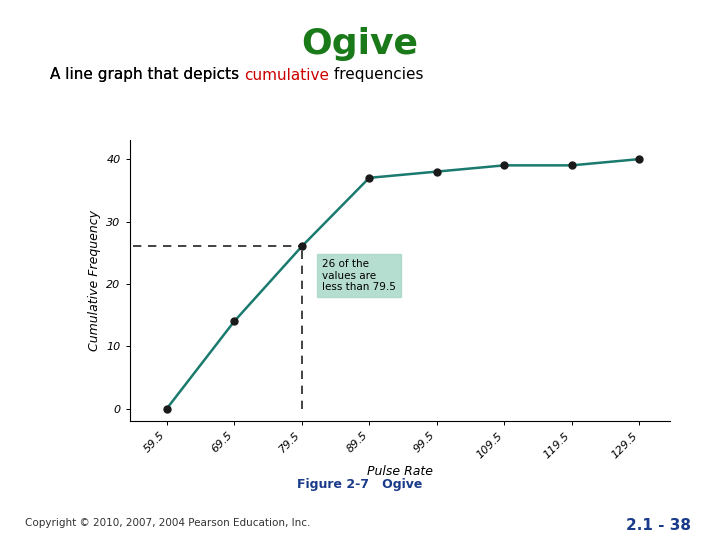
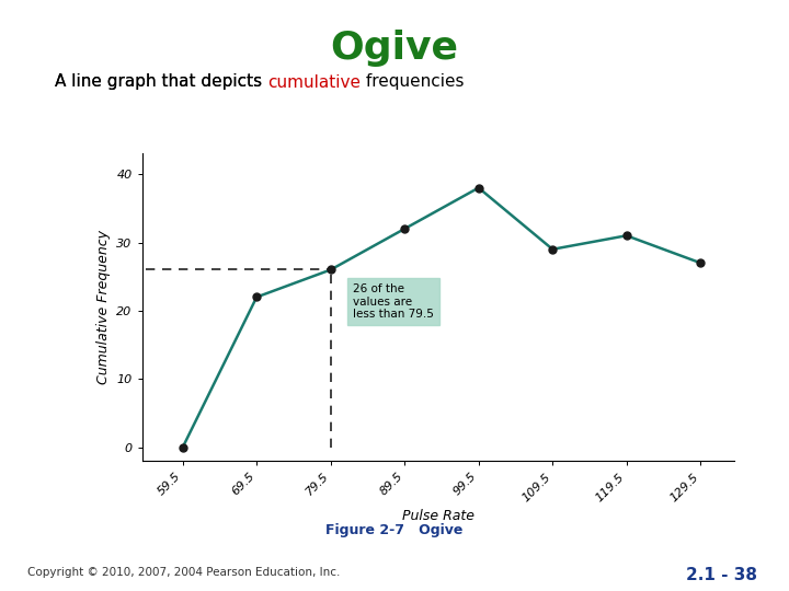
69.5: 14 -> 22
89.5: 37 -> 32
109.5: 39 -> 29
119.5: 39 -> 31
129.5: 40 -> 27
